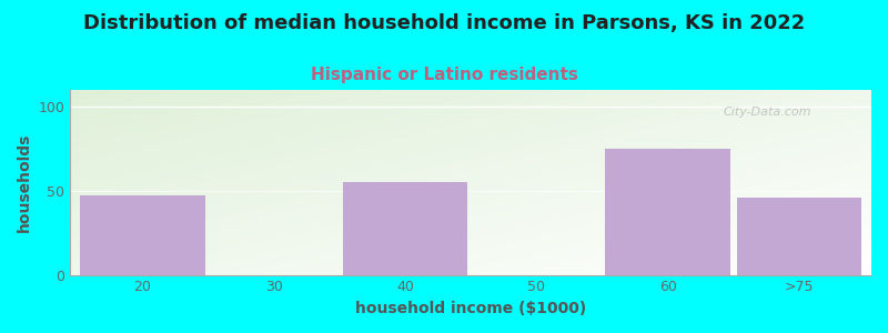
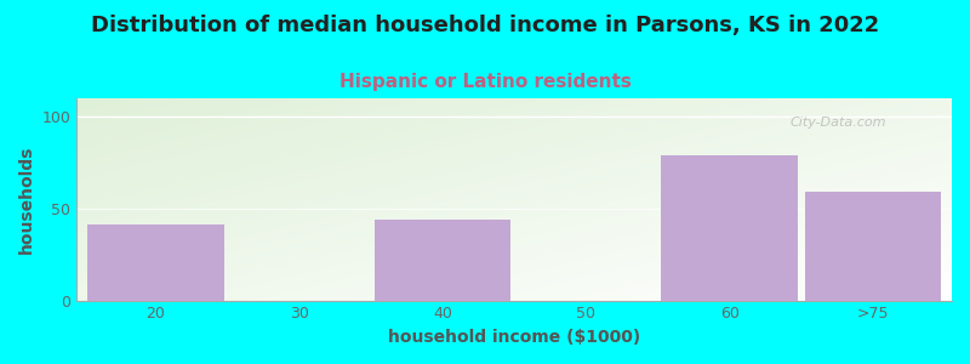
20: 47 -> 41
40: 55 -> 44
60: 75 -> 79
>75: 46 -> 59
